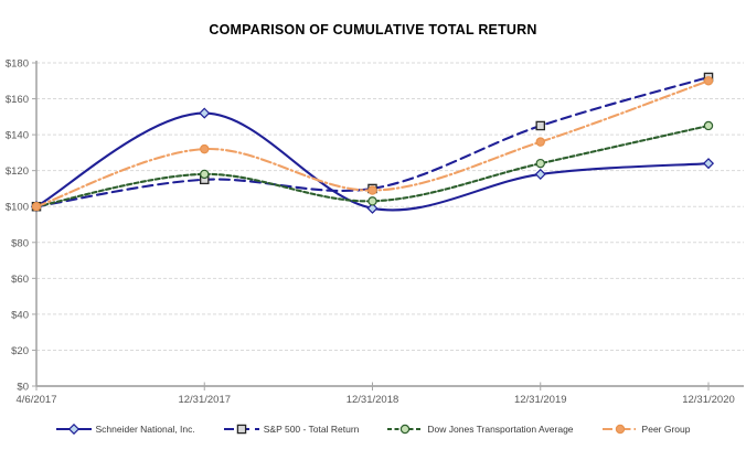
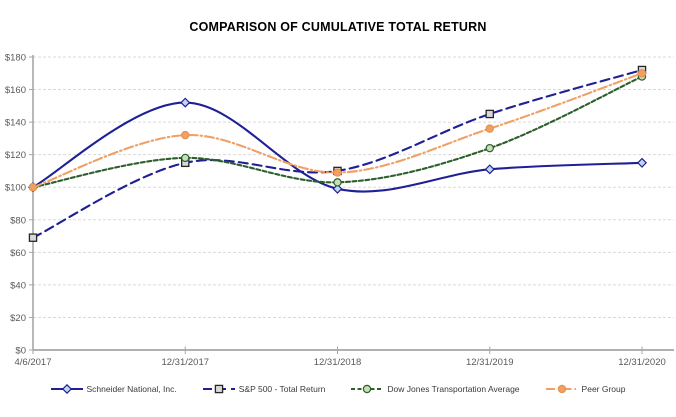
S&P 500 - Total Return/4/6/2017: $100 -> $69
Schneider National, Inc./12/31/2019: $118 -> $111
Schneider National, Inc./12/31/2020: $124 -> $115
Dow Jones Transportation Average/12/31/2020: $145 -> $168
